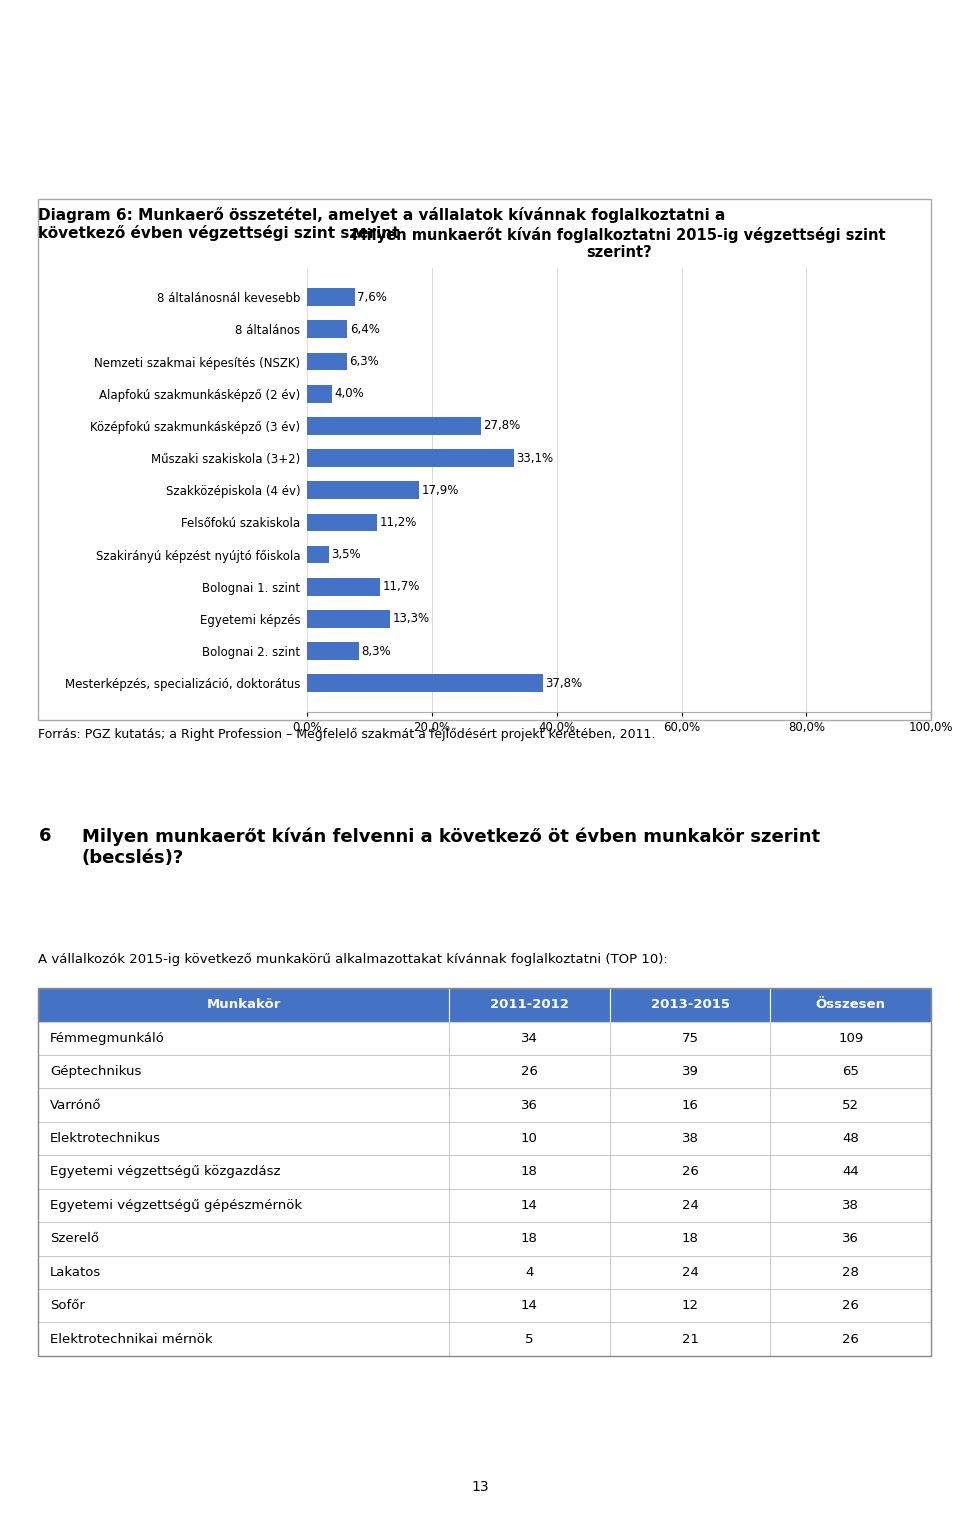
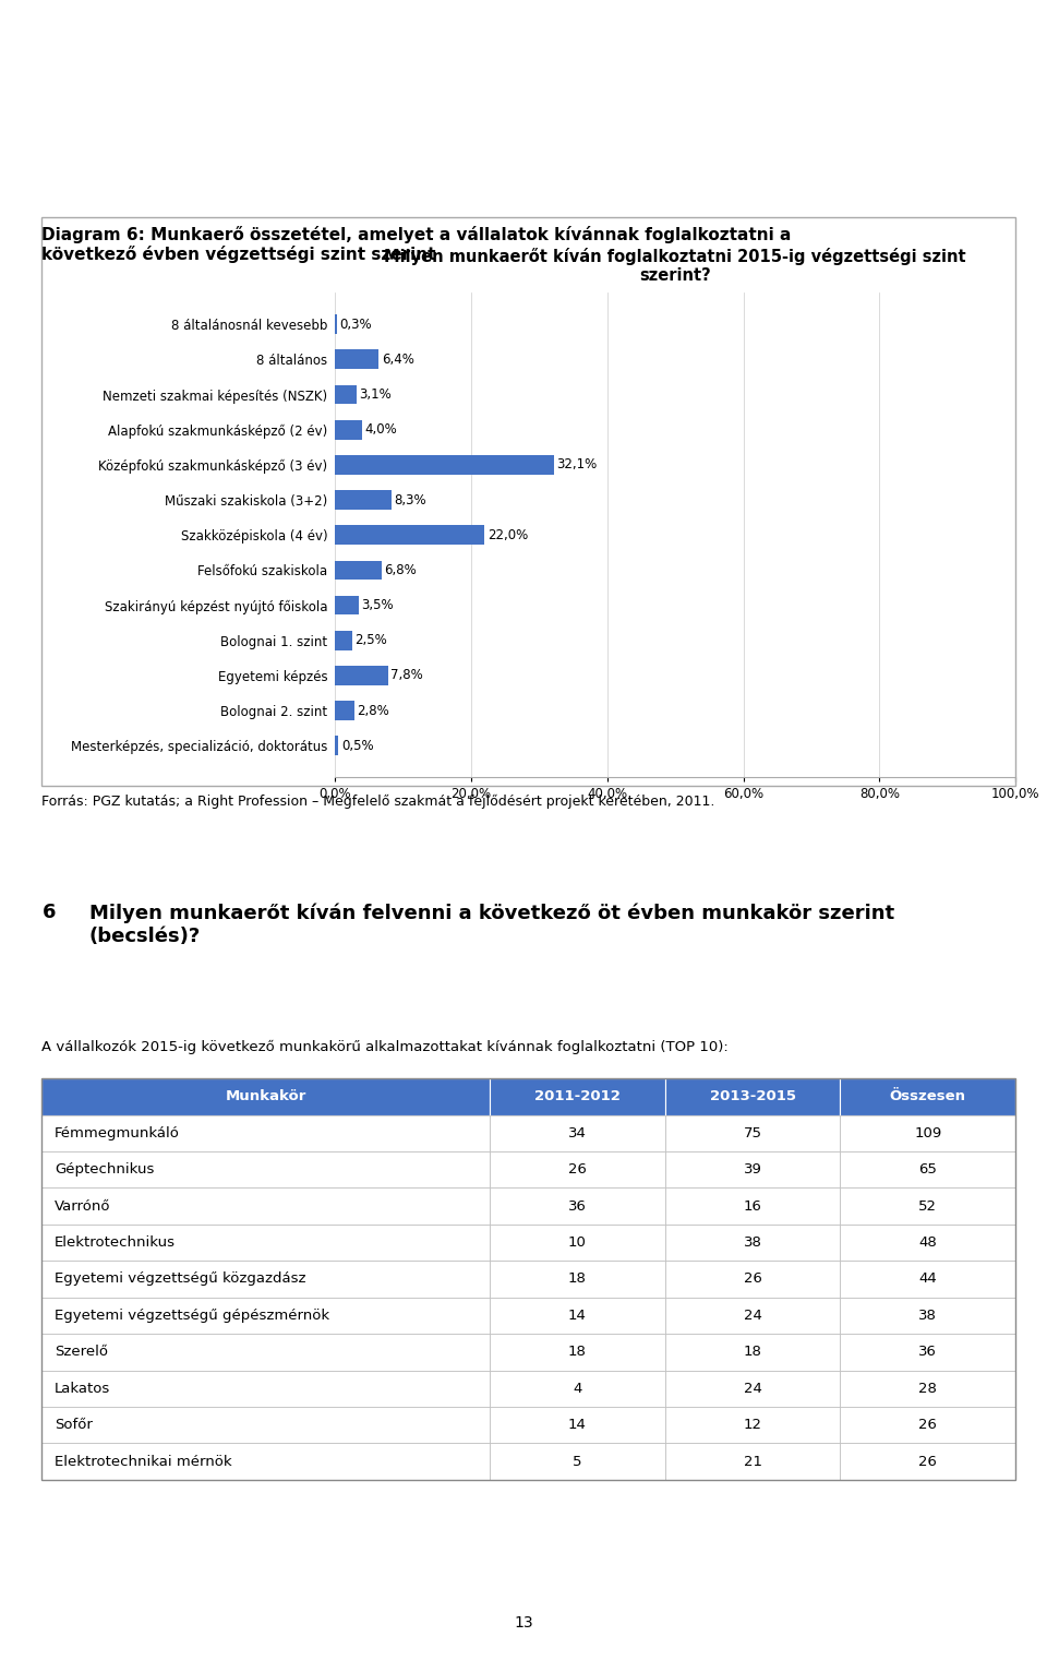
8 általánosnál kevesebb: 7,6% -> 0,3%
Nemzeti szakmai képesítés (NSZK): 6,3% -> 3,1%
Középfokú szakmunkásképző (3 év): 27,8% -> 32,1%
Műszaki szakiskola (3+2): 33,1% -> 8,3%
Szakközépiskola (4 év): 17,9% -> 22,0%
Felsőfokú szakiskola: 11,2% -> 6,8%
Bolognai 1. szint: 11,7% -> 2,5%
Egyetemi képzés: 13,3% -> 7,8%
Bolognai 2. szint: 8,3% -> 2,8%
Mesterképzés, specializáció, doktorátus: 37,8% -> 0,5%
